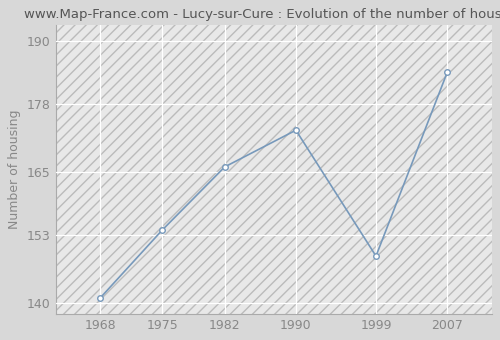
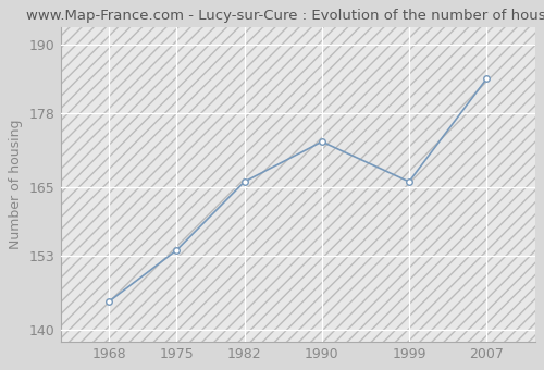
1968: 141 -> 145
1999: 149 -> 166
